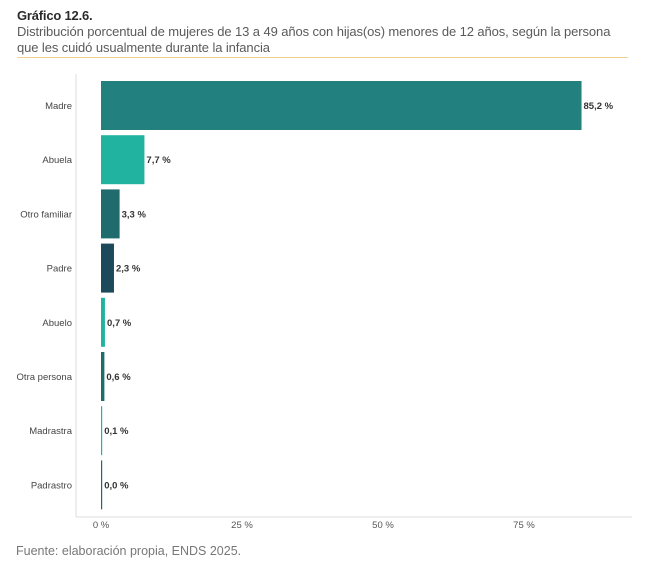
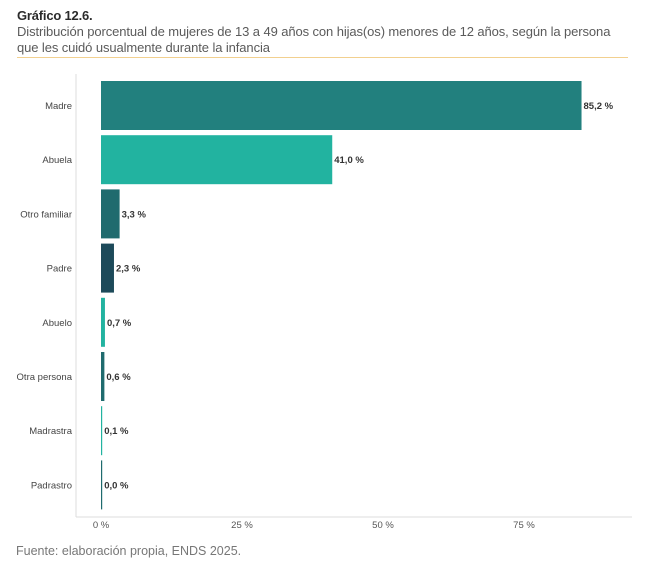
Abuela: 7,7 -> 41,0
